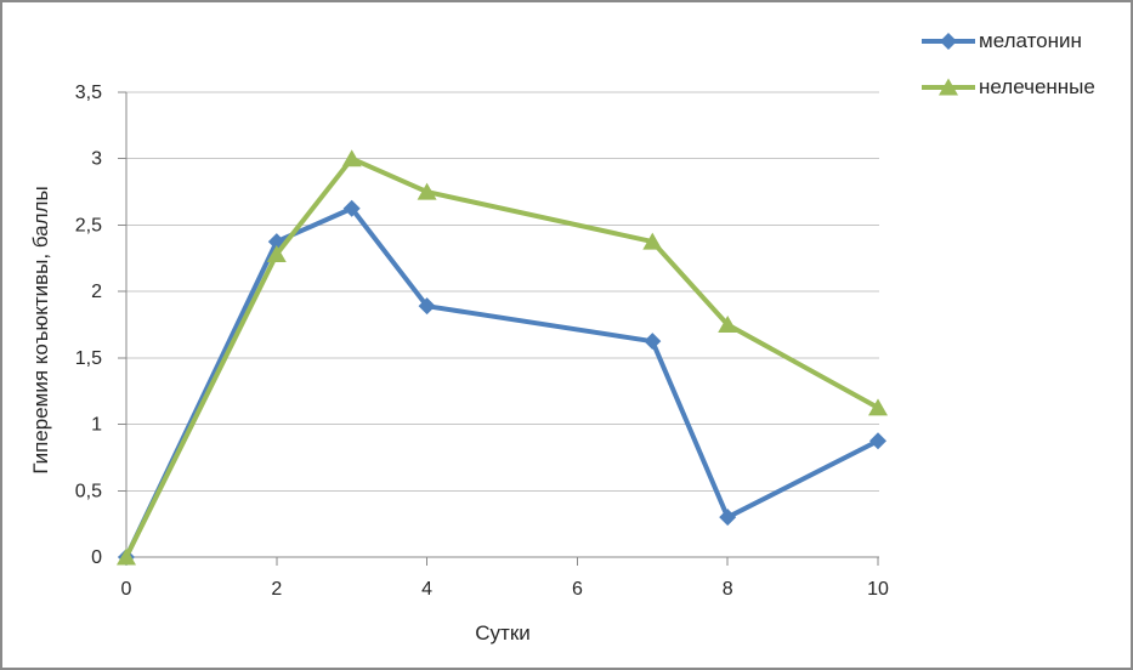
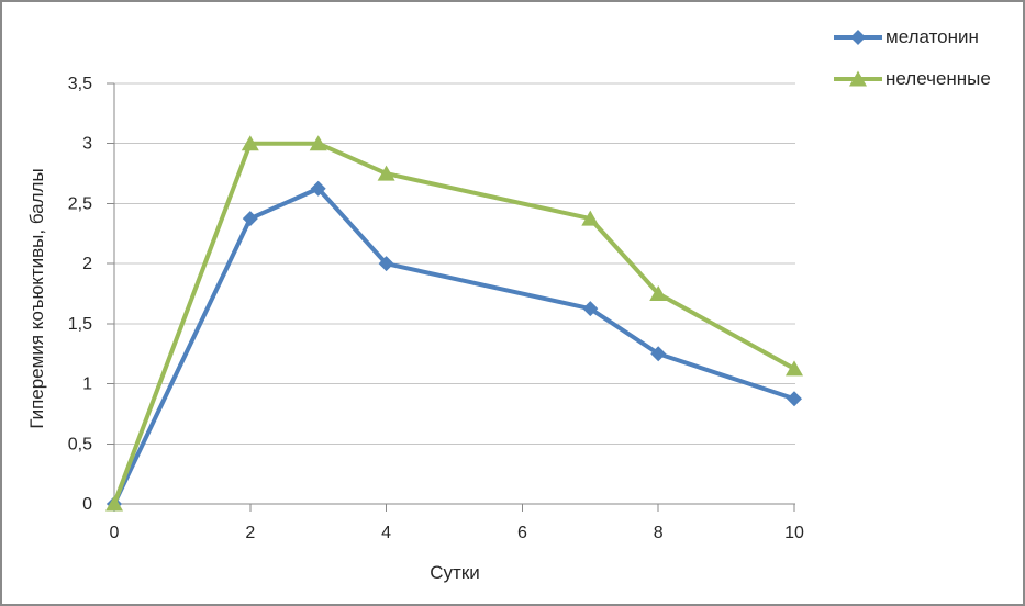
нелеченные/2: 2,28 -> 3,00
мелатонин/4: 1,89 -> 2,00
мелатонин/8: 0,30 -> 1,25
